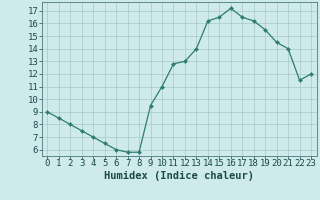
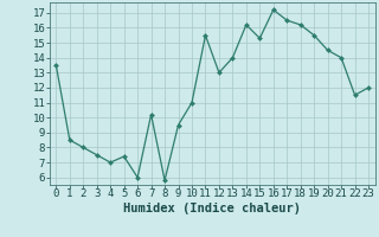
0: 9.0 -> 13.5
5: 6.5 -> 7.4
7: 5.8 -> 10.2
11: 12.8 -> 15.5
15: 16.5 -> 15.3
